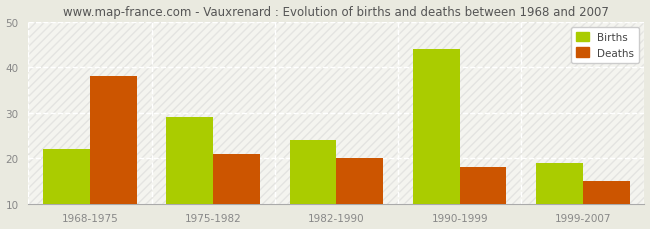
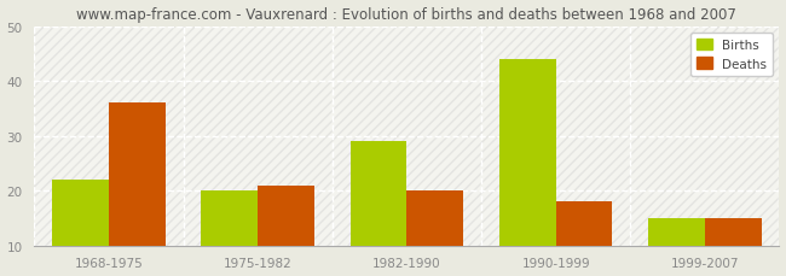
Deaths/1968-1975: 38 -> 36
Births/1975-1982: 29 -> 20
Births/1982-1990: 24 -> 29
Births/1999-2007: 19 -> 15
